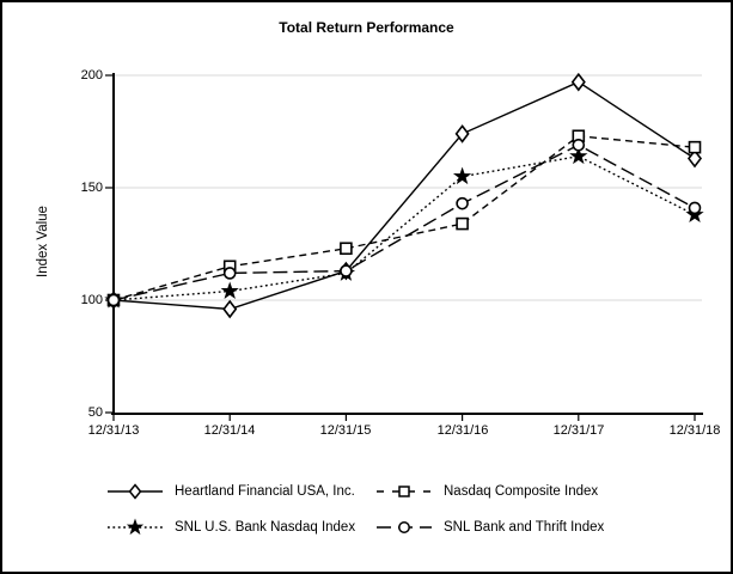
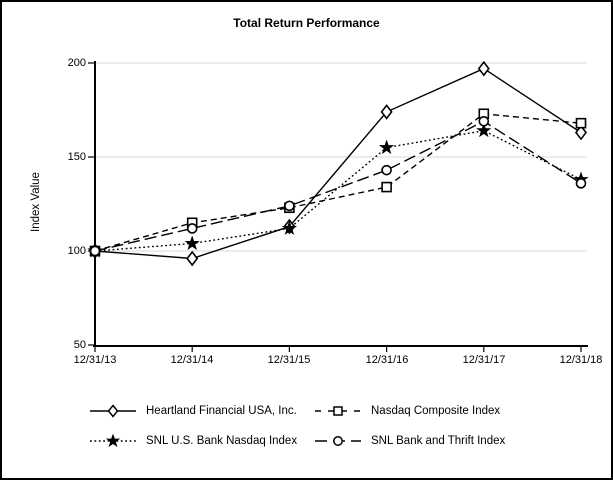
SNL Bank and Thrift Index/12/31/15: 113 -> 124
SNL Bank and Thrift Index/12/31/18: 141 -> 136
